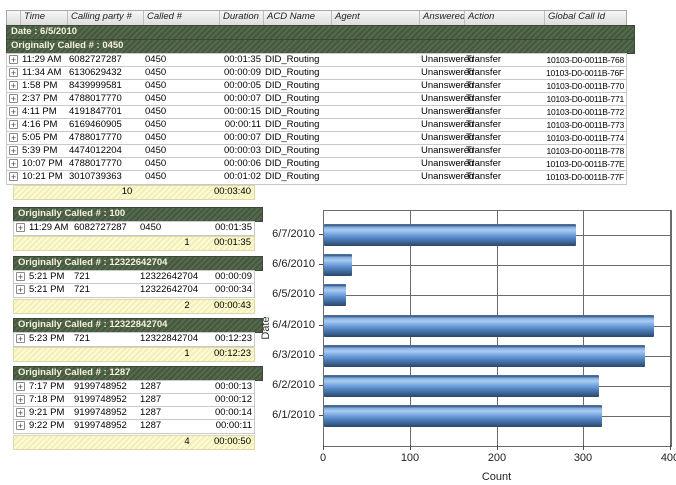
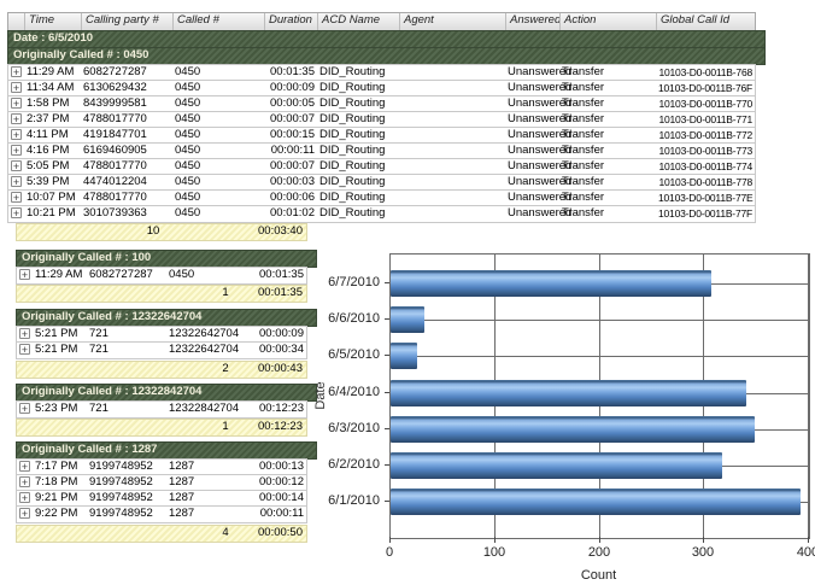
6/7/2010: 290 -> 310
6/4/2010: 380 -> 340
6/3/2010: 370 -> 350
6/1/2010: 320 -> 390
